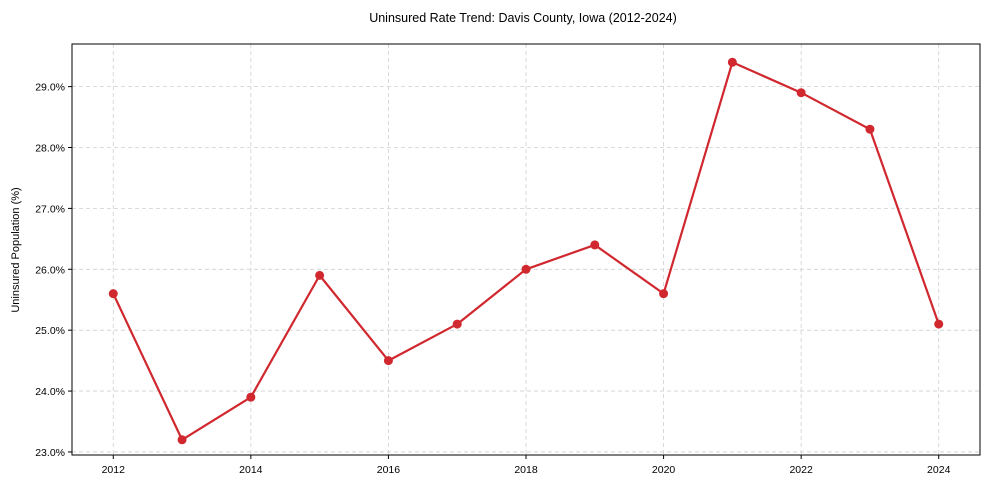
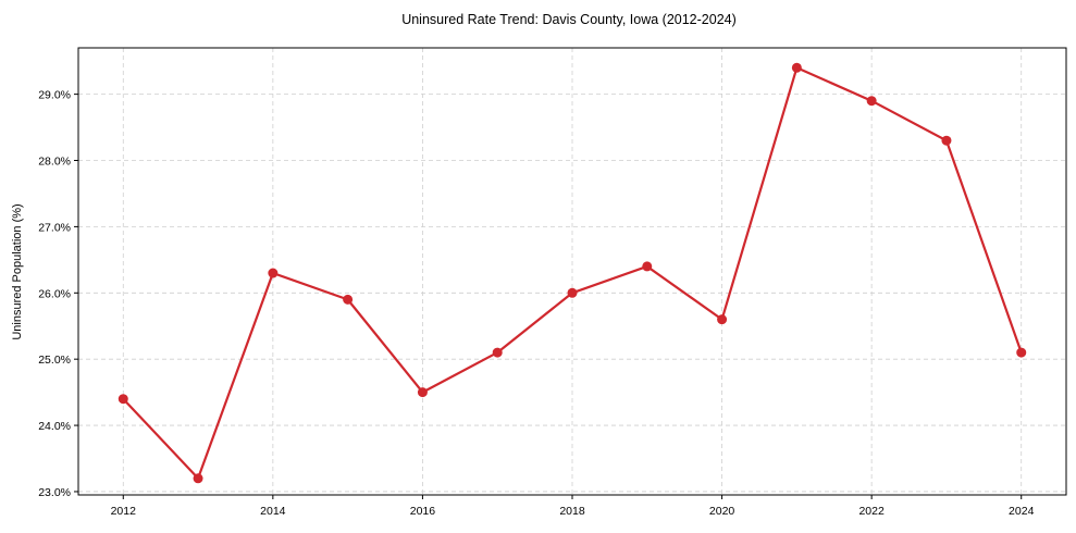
2012: 25.6% -> 24.4%
2014: 23.9% -> 26.3%
